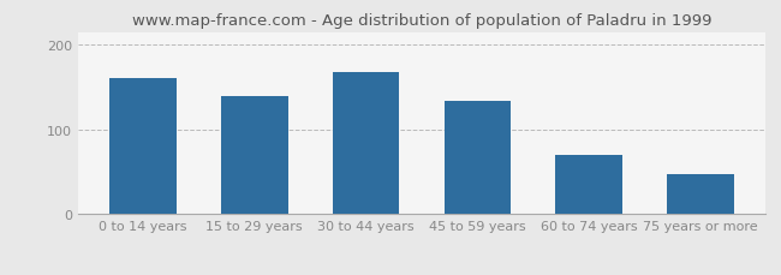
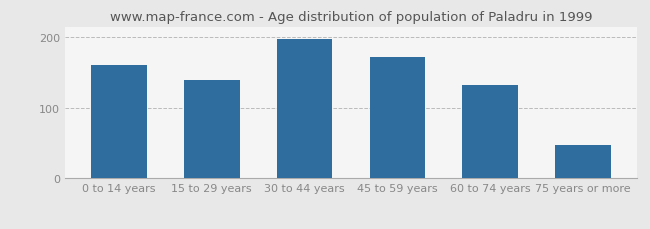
30 to 44 years: 168 -> 197
45 to 59 years: 134 -> 172
60 to 74 years: 70 -> 132
